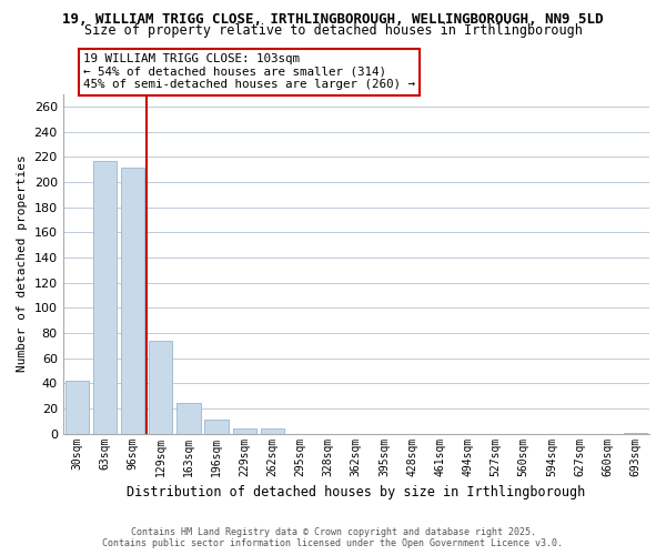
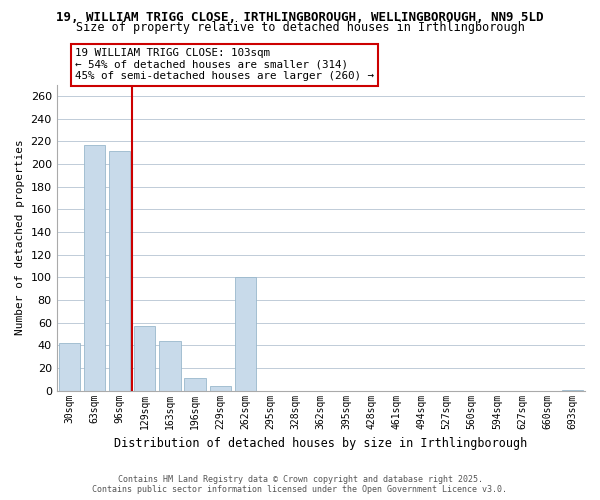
129sqm: 74 -> 57
163sqm: 24 -> 44
262sqm: 4 -> 100
